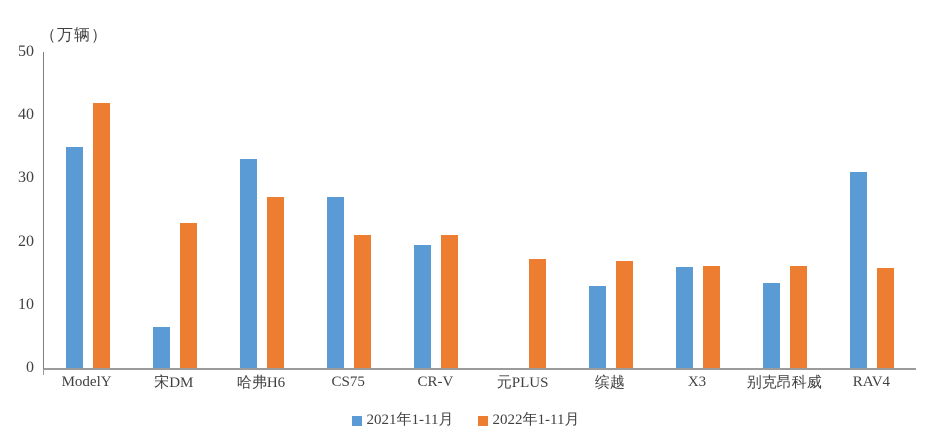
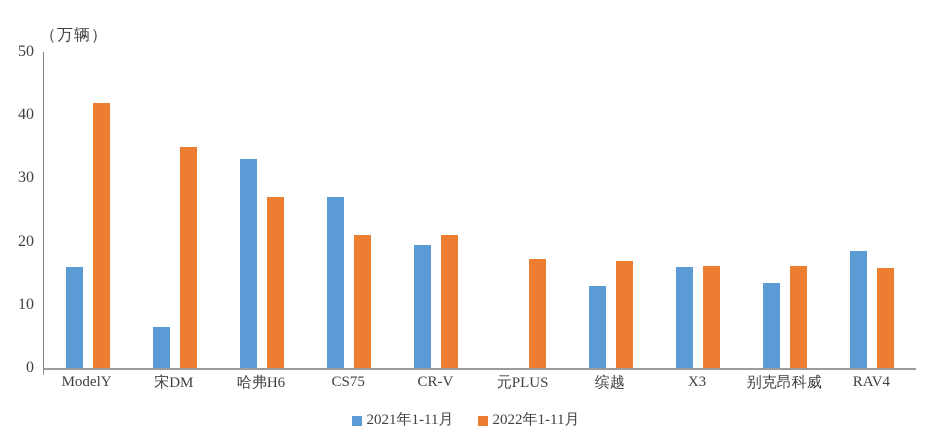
2021年1-11月/ModelY: 35 -> 16
2022年1-11月/宋DM: 23 -> 35
2021年1-11月/RAV4: 31 -> 18
